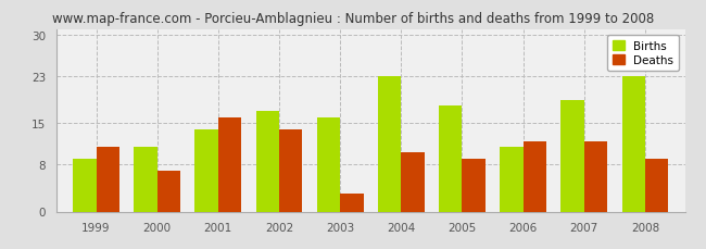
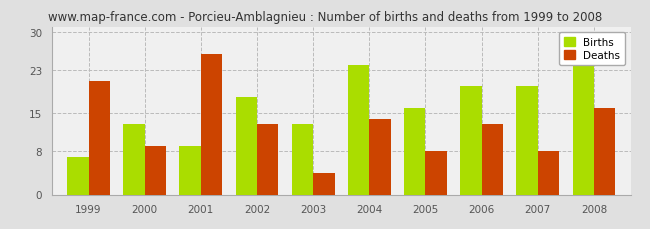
Births/1999: 9 -> 7
Deaths/1999: 11 -> 21
Births/2000: 11 -> 13
Deaths/2000: 7 -> 9
Births/2001: 14 -> 9
Deaths/2001: 16 -> 26
Births/2002: 17 -> 18
Deaths/2002: 14 -> 13
Births/2003: 16 -> 13
Deaths/2003: 3 -> 4
Births/2004: 23 -> 24
Deaths/2004: 10 -> 14
Births/2005: 18 -> 16
Deaths/2005: 9 -> 8
Births/2006: 11 -> 20
Deaths/2006: 12 -> 13
Births/2007: 19 -> 20
Deaths/2007: 12 -> 8
Births/2008: 23 -> 24
Deaths/2008: 9 -> 16
